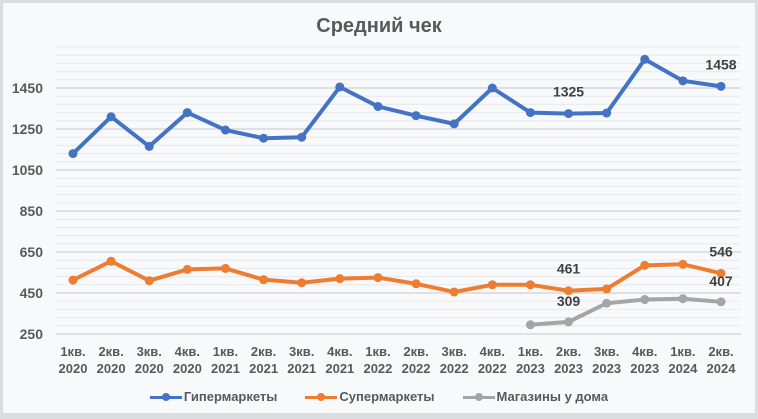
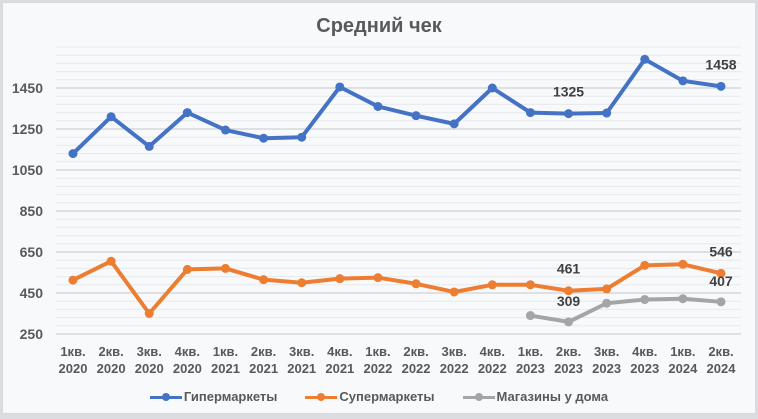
Супермаркеты/3кв. 2020: 510 -> 350
Магазины у дома/1кв. 2023: 300 -> 340
